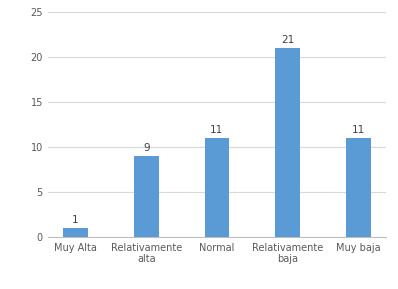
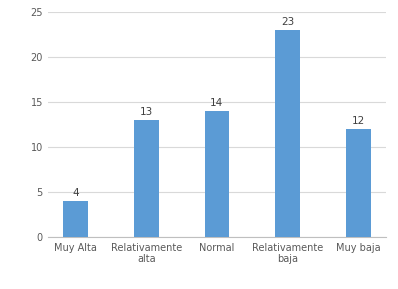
Muy Alta: 1 -> 4
Relativamente alta: 9 -> 13
Normal: 11 -> 14
Relativamente baja: 21 -> 23
Muy baja: 11 -> 12
